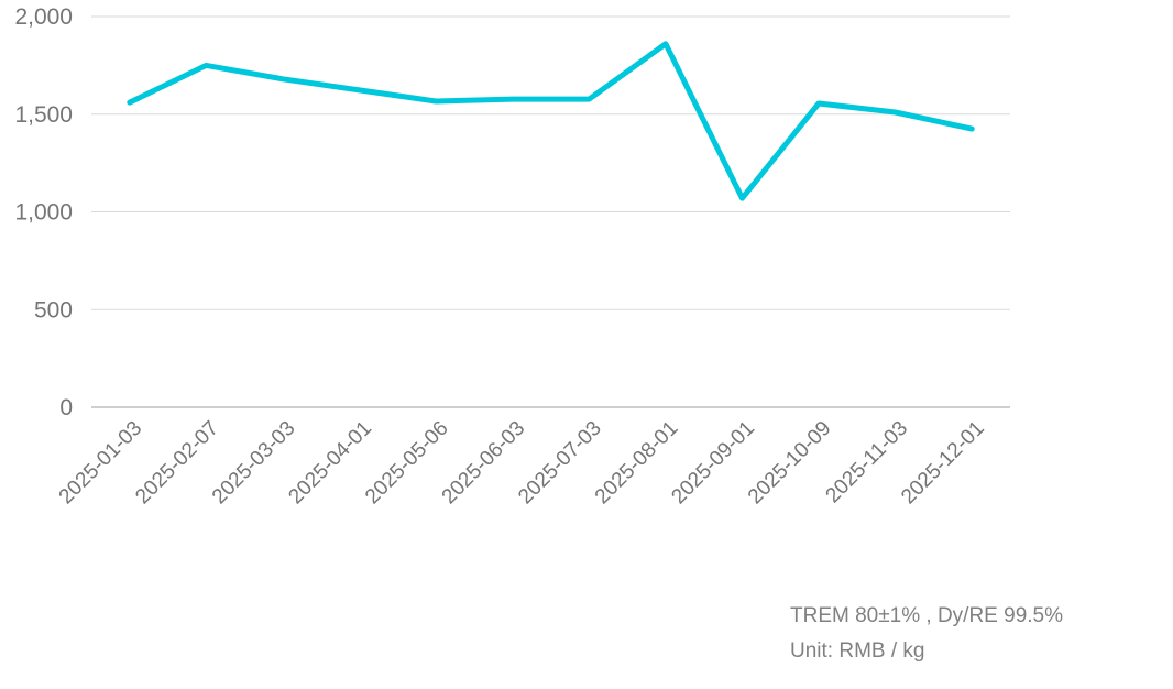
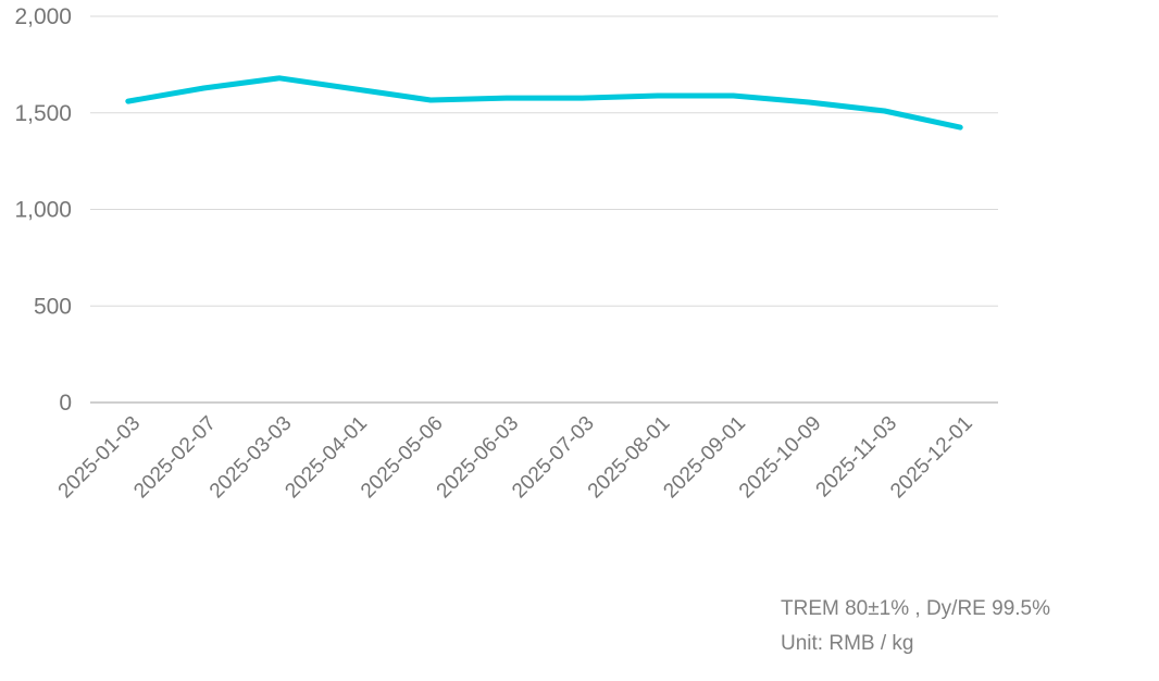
2025-02-07: 1750 -> 1630
2025-08-01: 1860 -> 1590
2025-09-01: 1070 -> 1590
